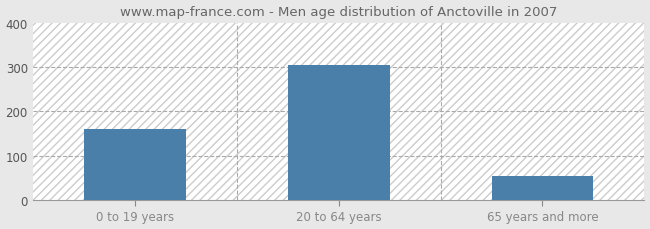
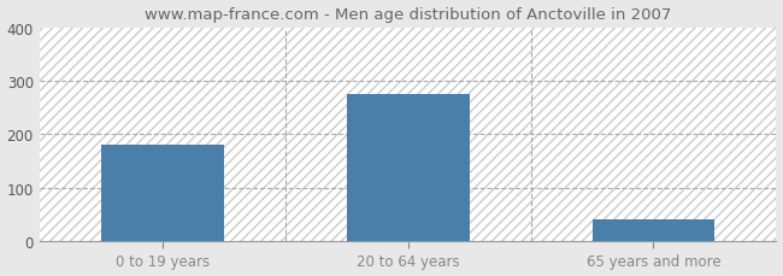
0 to 19 years: 160 -> 180
20 to 64 years: 306 -> 275
65 years and more: 54 -> 40
